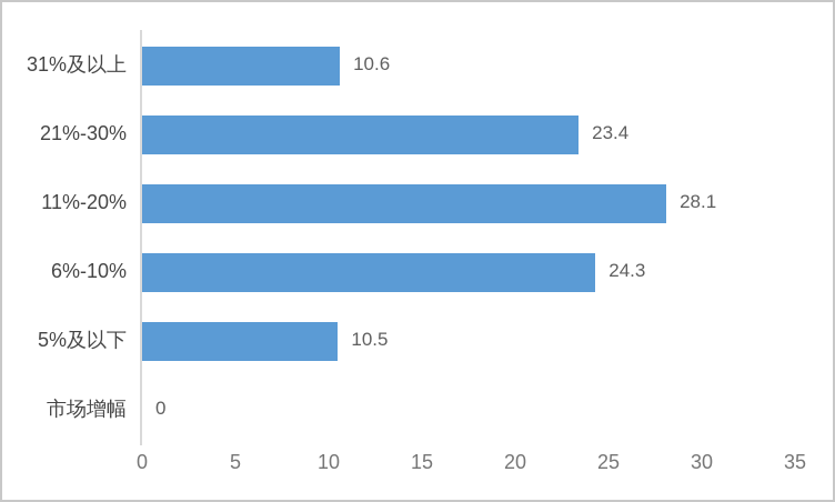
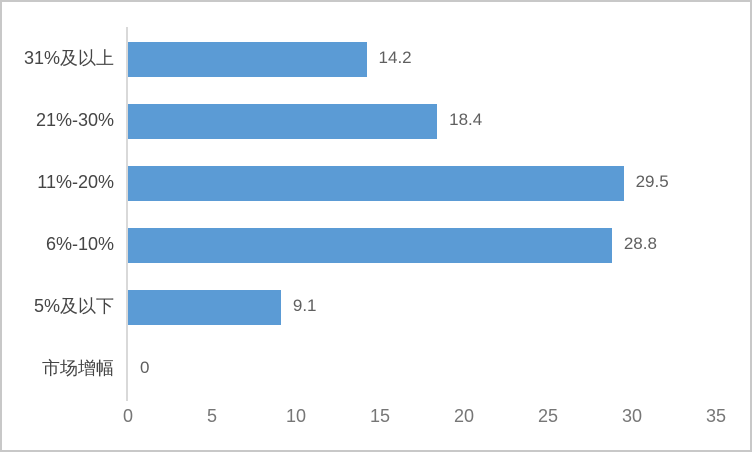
31%及以上: 10.6 -> 14.2
21%-30%: 23.4 -> 18.4
11%-20%: 28.1 -> 29.5
6%-10%: 24.3 -> 28.8
5%及以下: 10.5 -> 9.1
